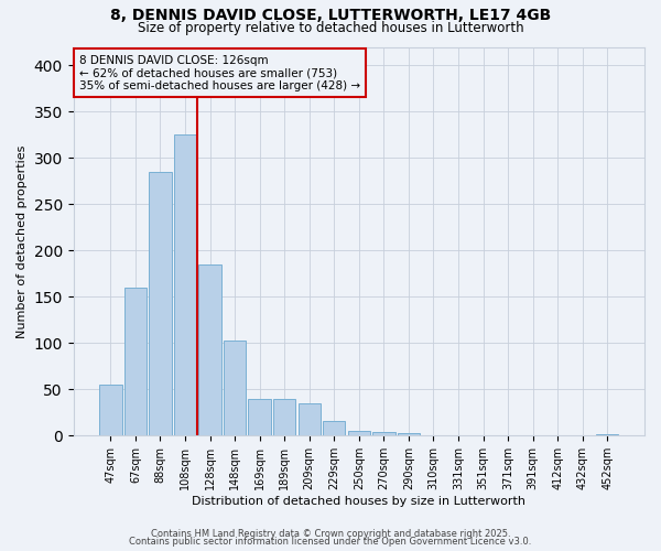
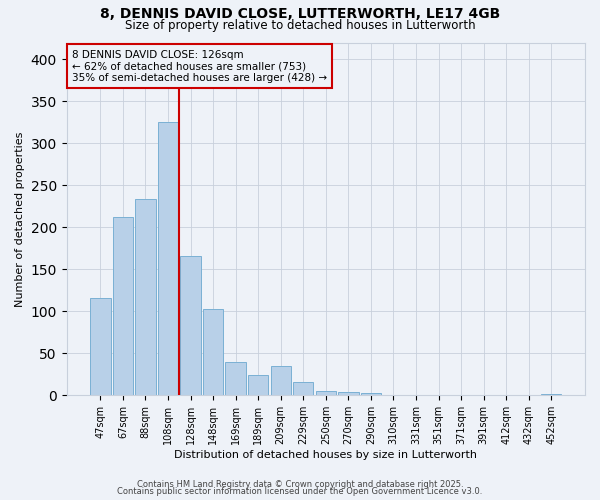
47sqm: 55 -> 116
67sqm: 160 -> 212
88sqm: 285 -> 234
128sqm: 185 -> 166
189sqm: 40 -> 24
